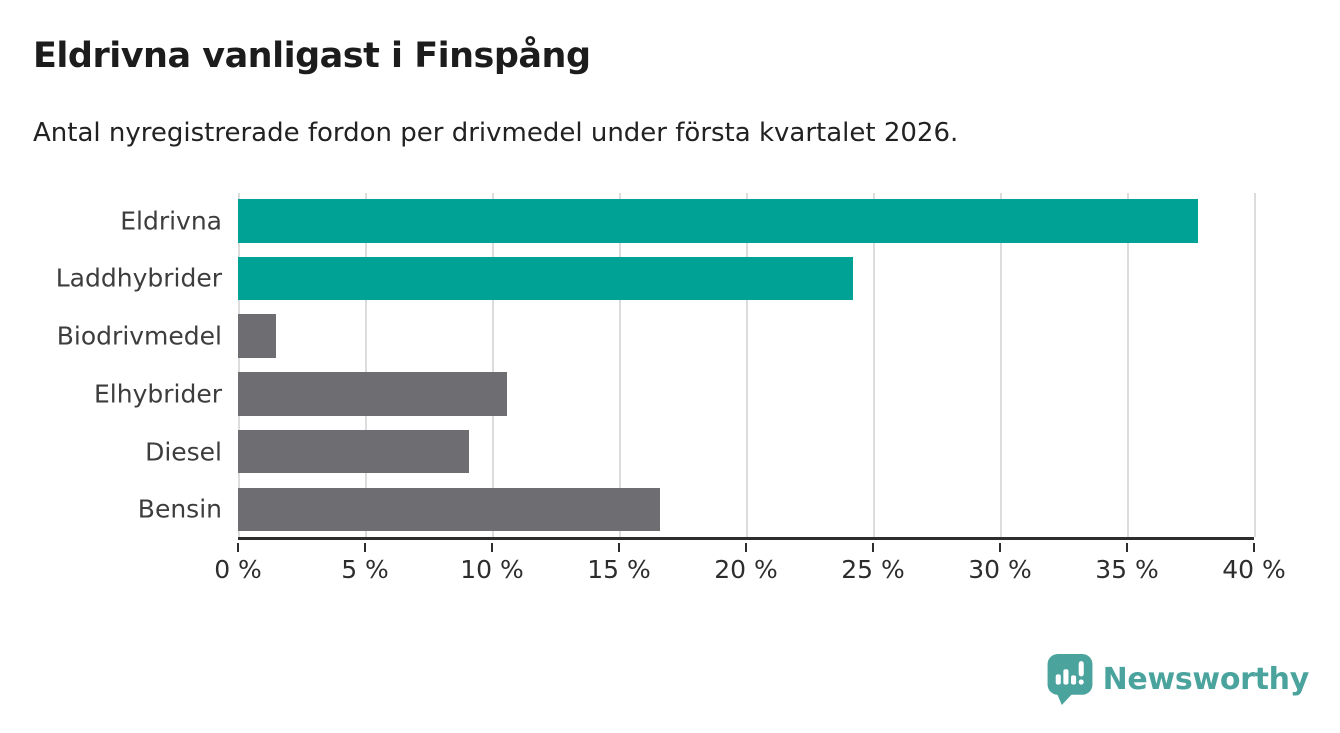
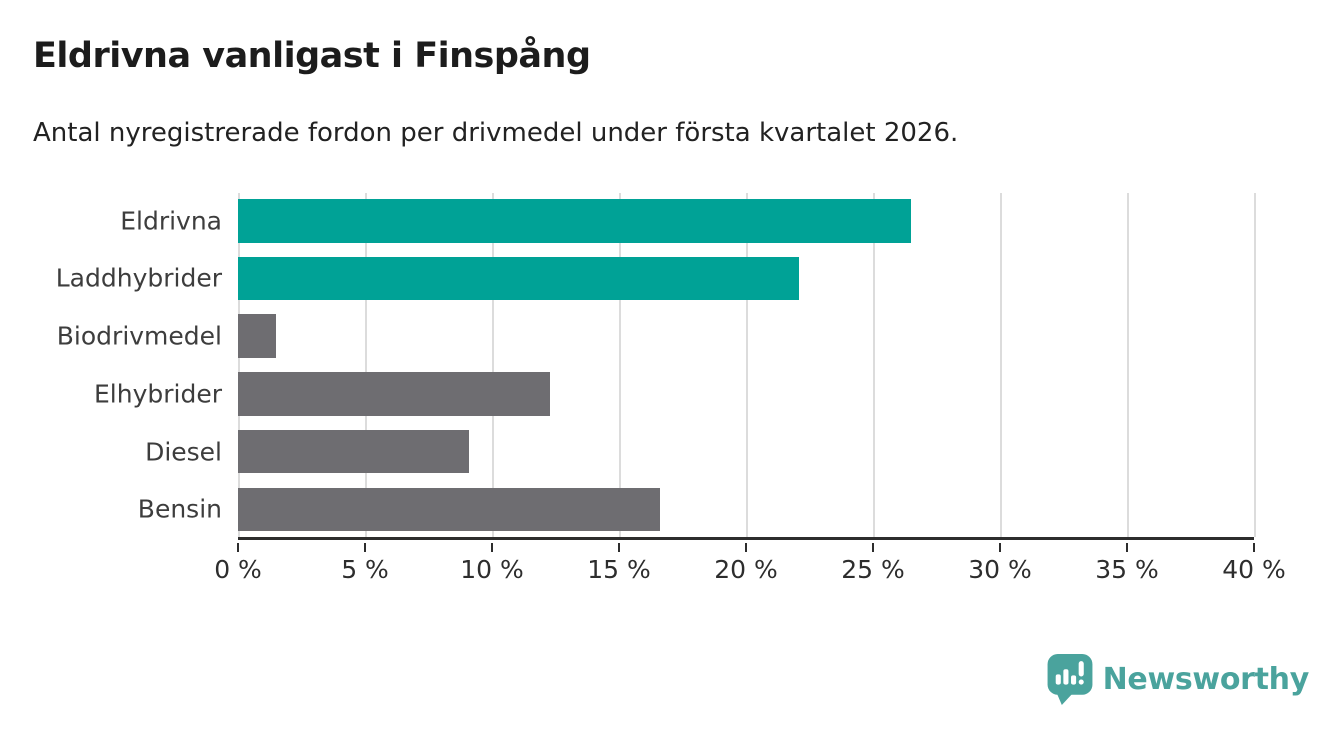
Eldrivna: 37.8% -> 26.5%
Laddhybrider: 24.2% -> 22.1%
Elhybrider: 10.6% -> 12.3%
